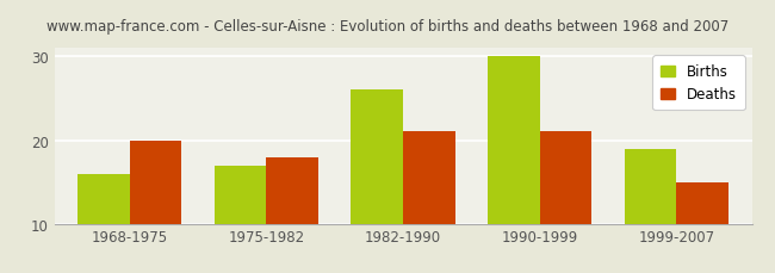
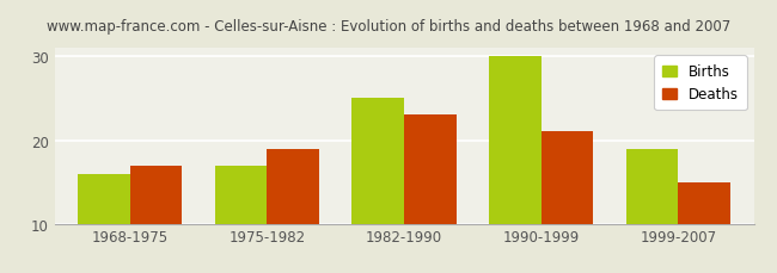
Deaths/1968-1975: 20 -> 17
Deaths/1975-1982: 18 -> 19
Births/1982-1990: 26 -> 25
Deaths/1982-1990: 21 -> 23
